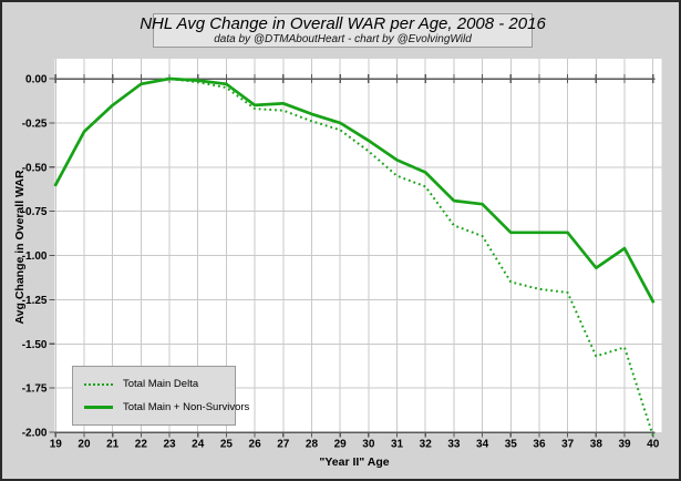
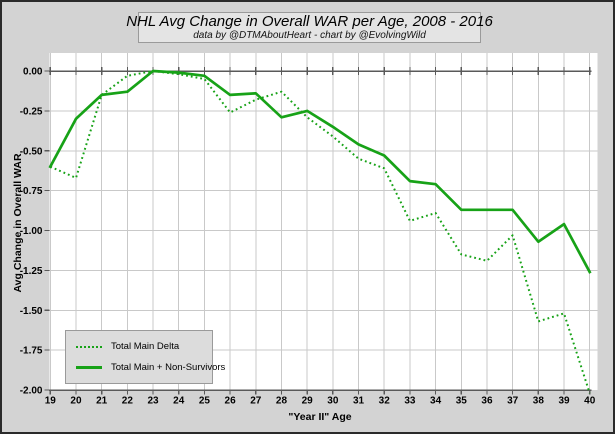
Total Main Delta/20: -0.30 -> -0.67
Total Main + Non-Survivors/22: -0.03 -> -0.13
Total Main Delta/26: -0.17 -> -0.26
Total Main Delta/28: -0.24 -> -0.13
Total Main + Non-Survivors/28: -0.20 -> -0.29
Total Main Delta/33: -0.83 -> -0.94
Total Main Delta/37: -1.21 -> -1.03
